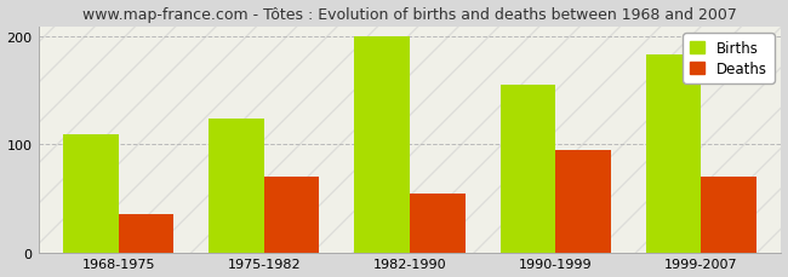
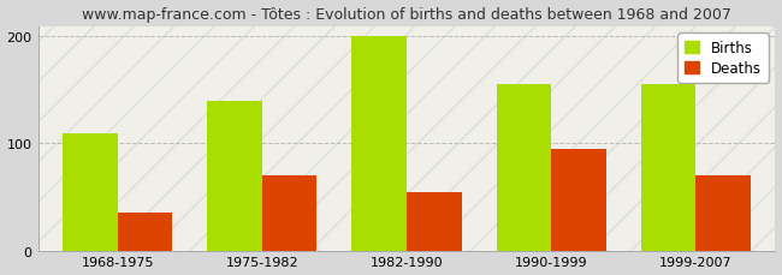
Births/1975-1982: 124 -> 140
Births/1999-2007: 184 -> 155
